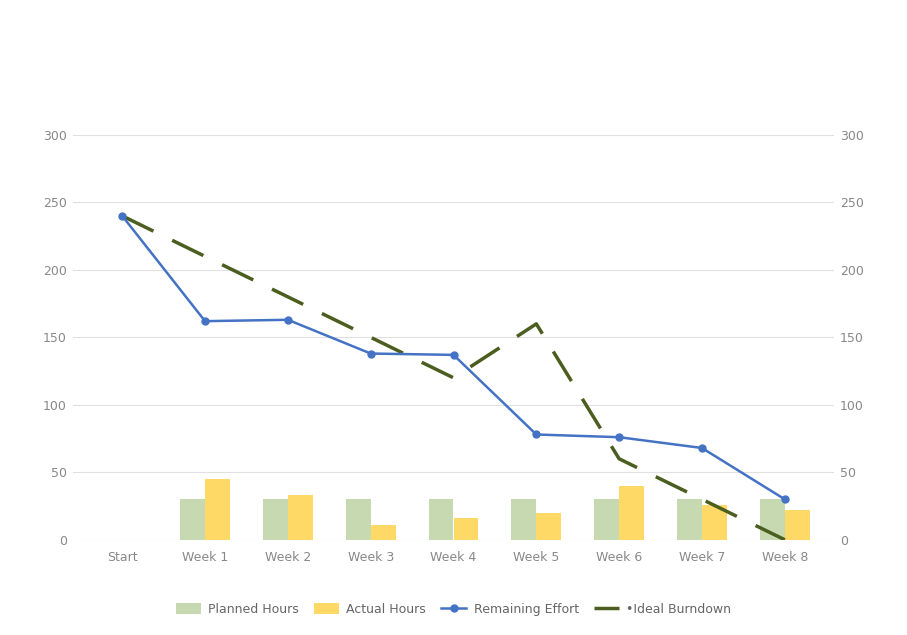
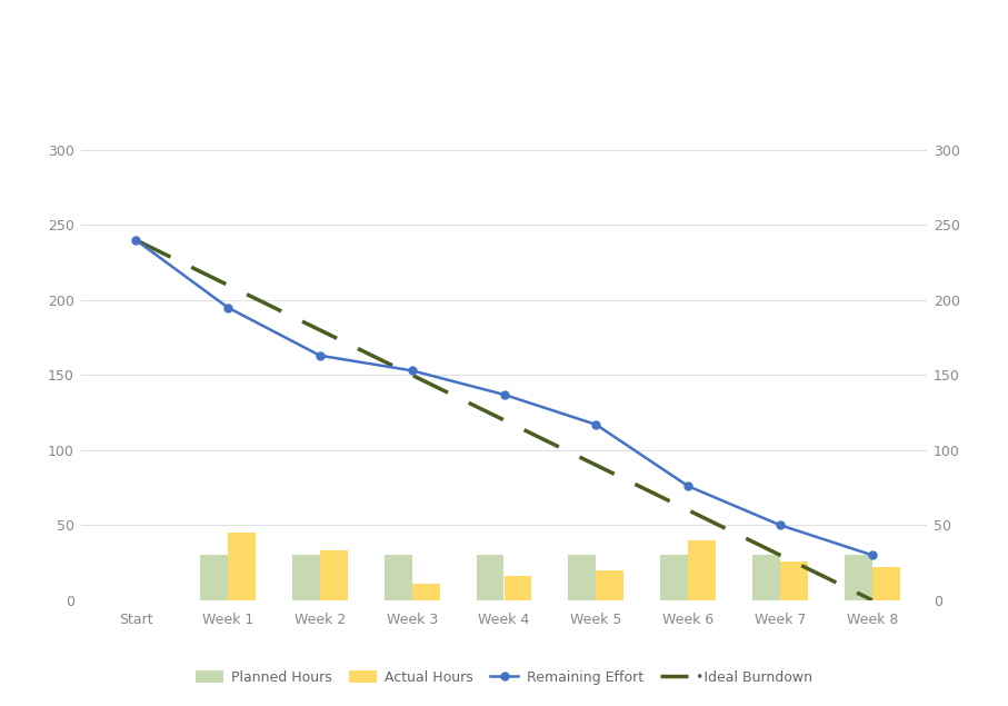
Remaining Effort/Week 1: 162 -> 195
Remaining Effort/Week 3: 138 -> 153
Remaining Effort/Week 5: 78 -> 117
•Ideal Burndown/Week 5: 160 -> 90
Remaining Effort/Week 7: 68 -> 50
